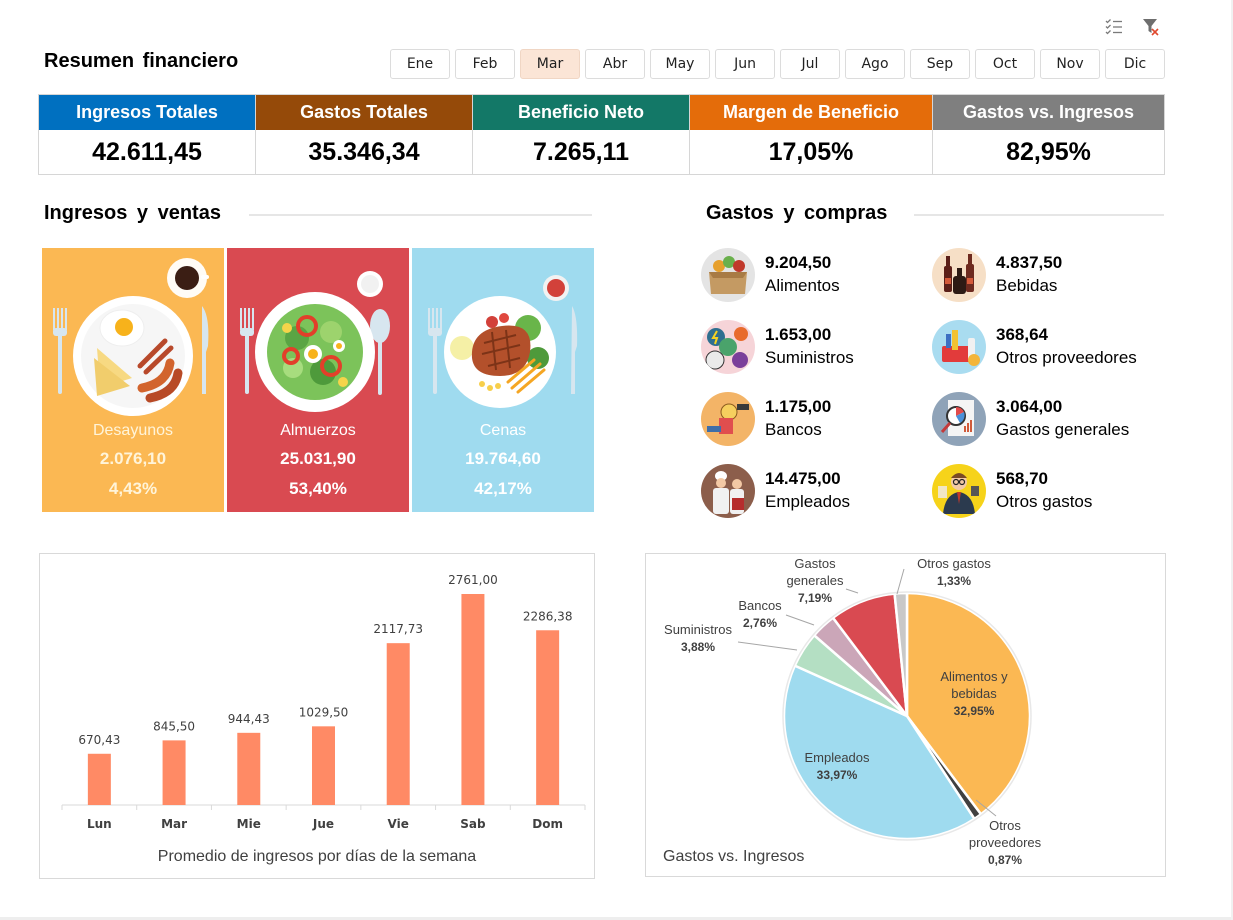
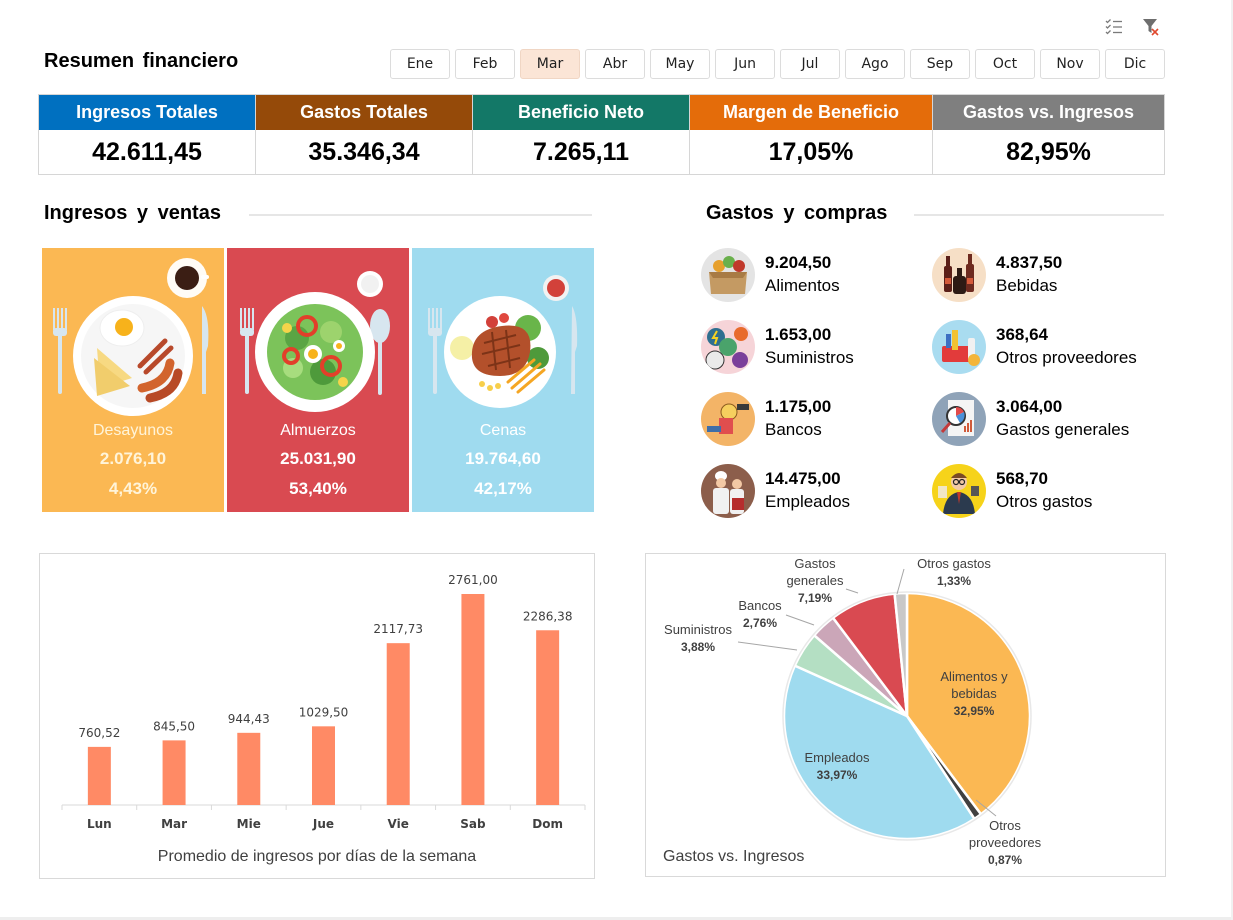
Promedio de ingresos por días de la semana/Lun: 670,43 -> 760,52
